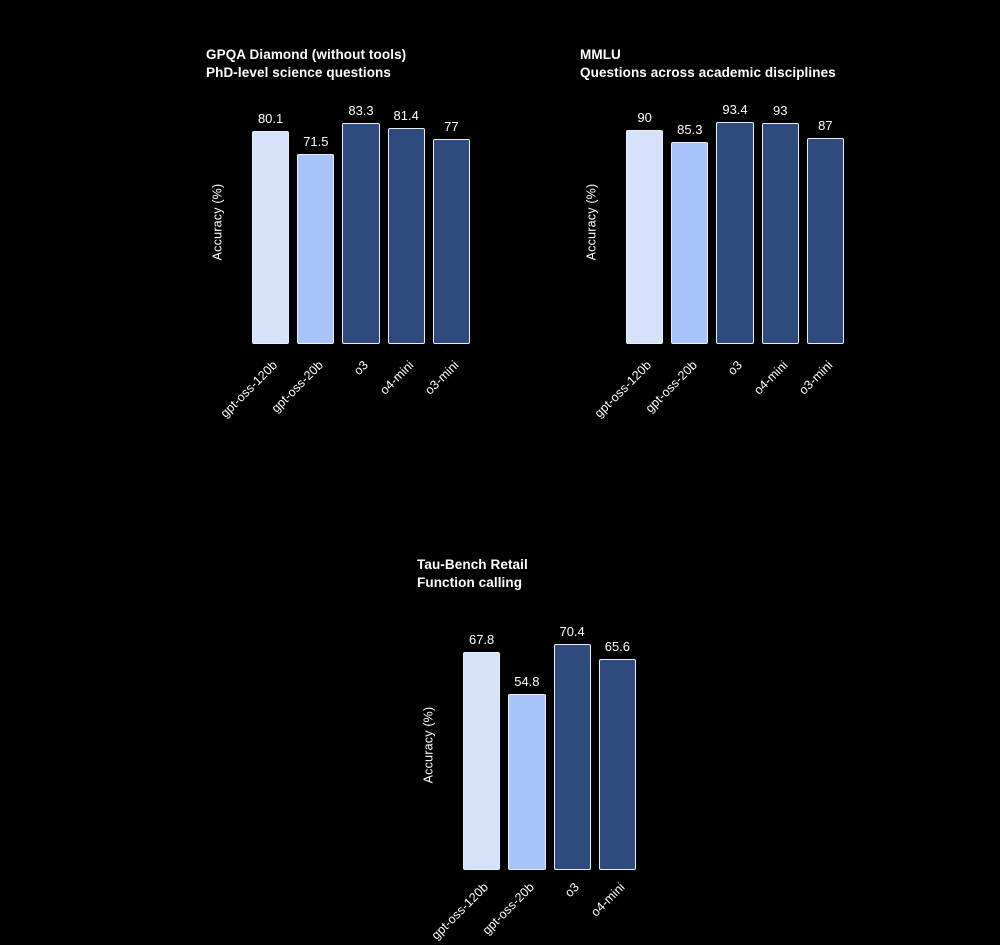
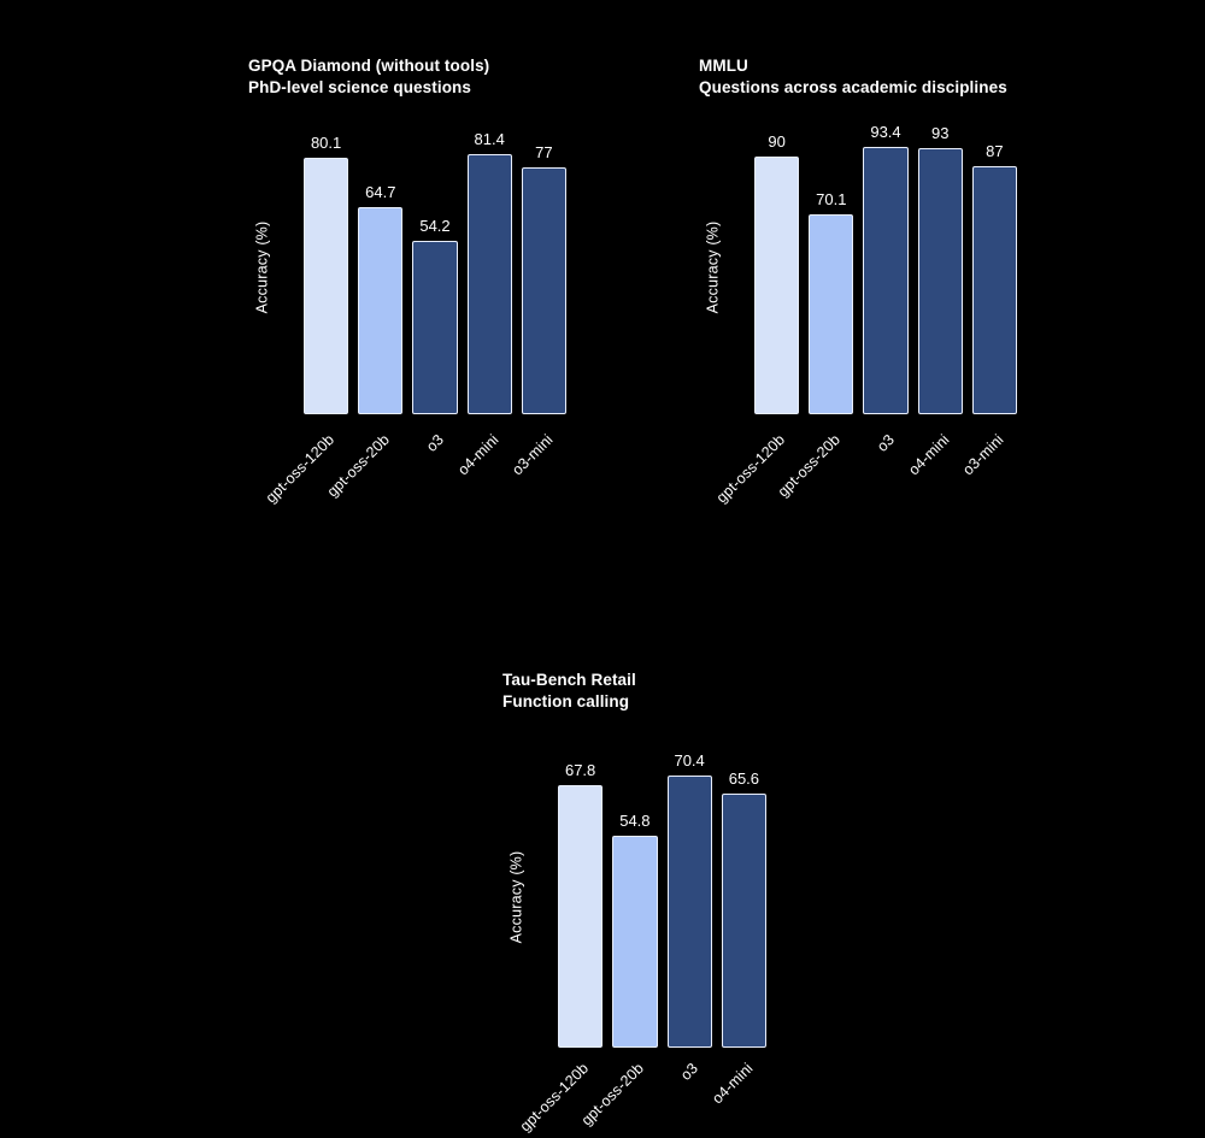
GPQA Diamond (without tools)/gpt-oss-20b: 71.5 -> 64.7
GPQA Diamond (without tools)/o3: 83.3 -> 54.2
MMLU/gpt-oss-20b: 85.3 -> 70.1
